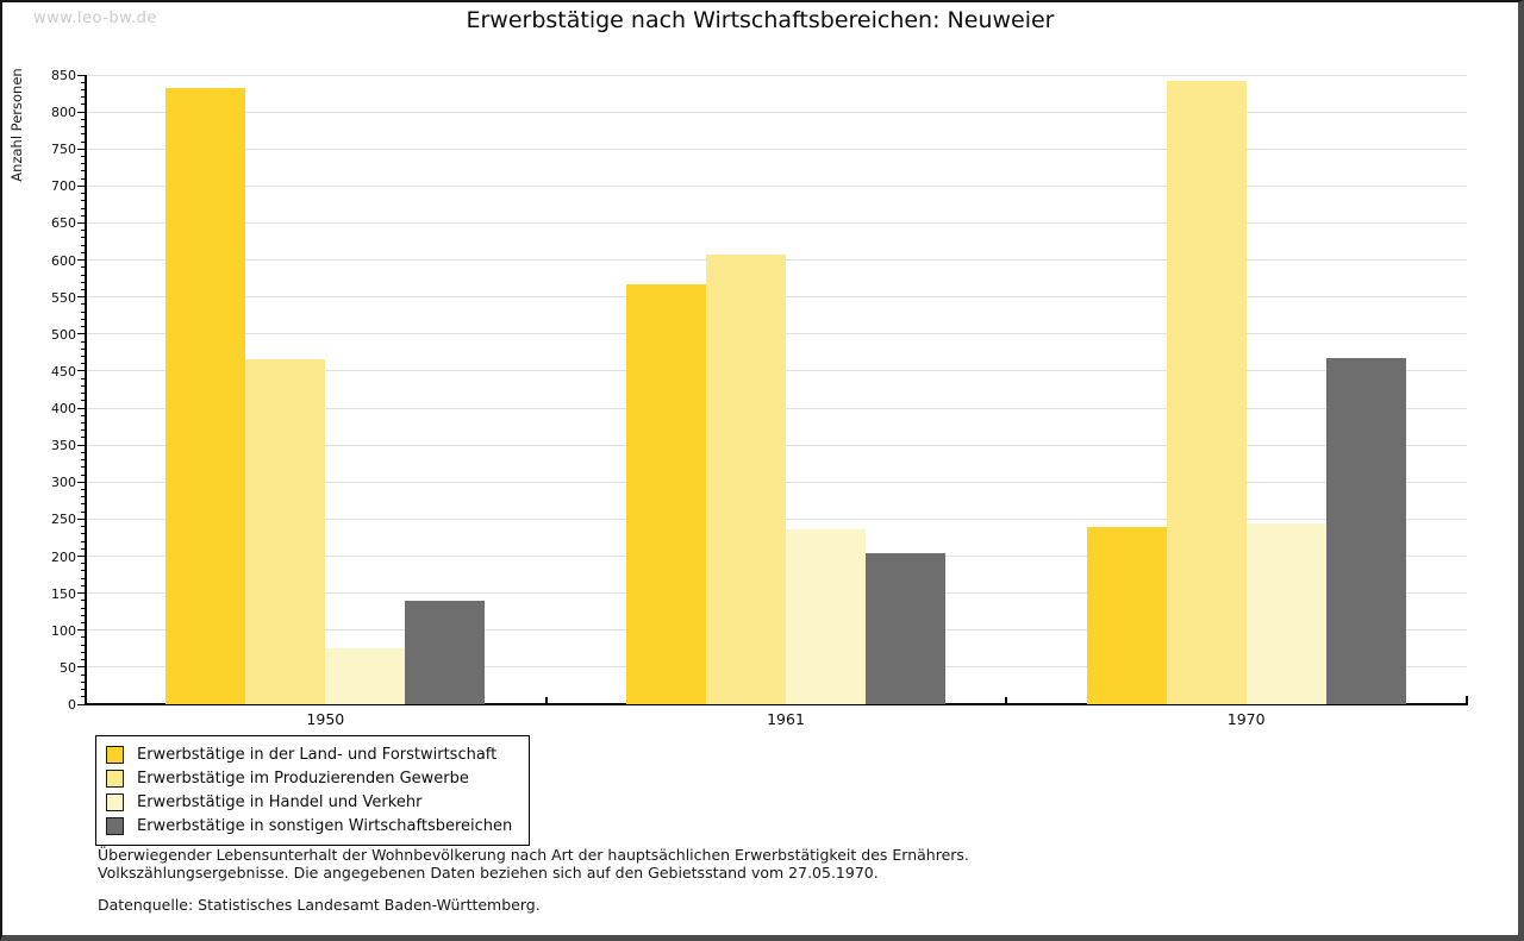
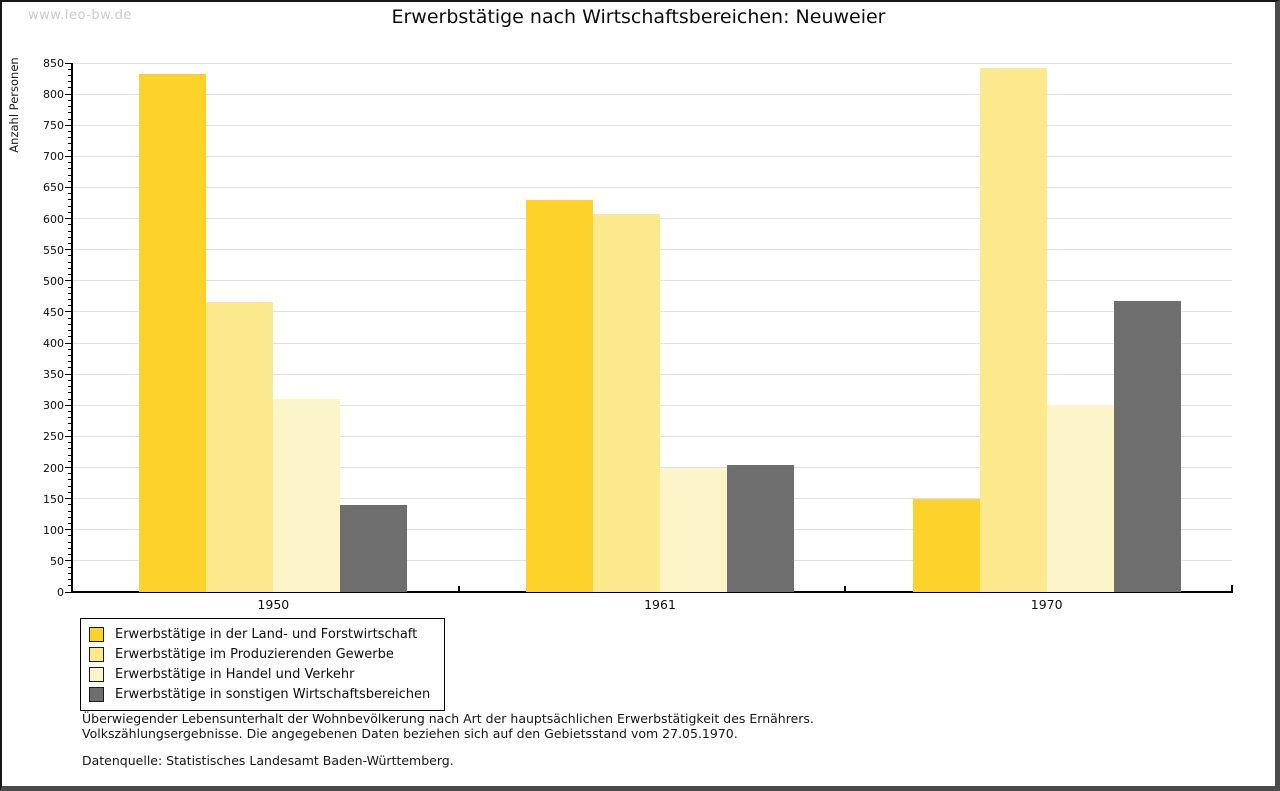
Erwerbstätige in Handel und Verkehr/1950: 80 -> 310
Erwerbstätige in der Land- und Forstwirtschaft/1961: 570 -> 630
Erwerbstätige in Handel und Verkehr/1961: 240 -> 200
Erwerbstätige in der Land- und Forstwirtschaft/1970: 240 -> 150
Erwerbstätige in Handel und Verkehr/1970: 240 -> 300
